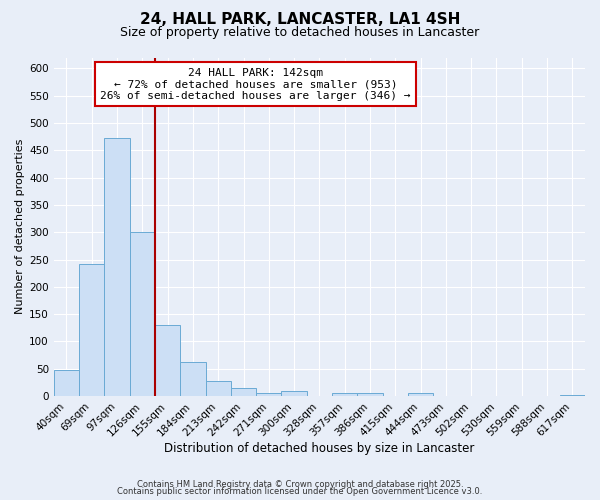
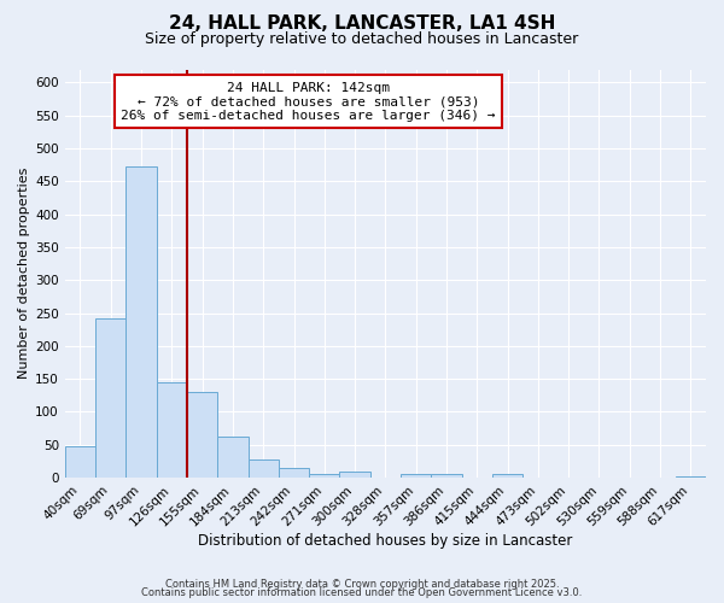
126sqm: 300 -> 144
